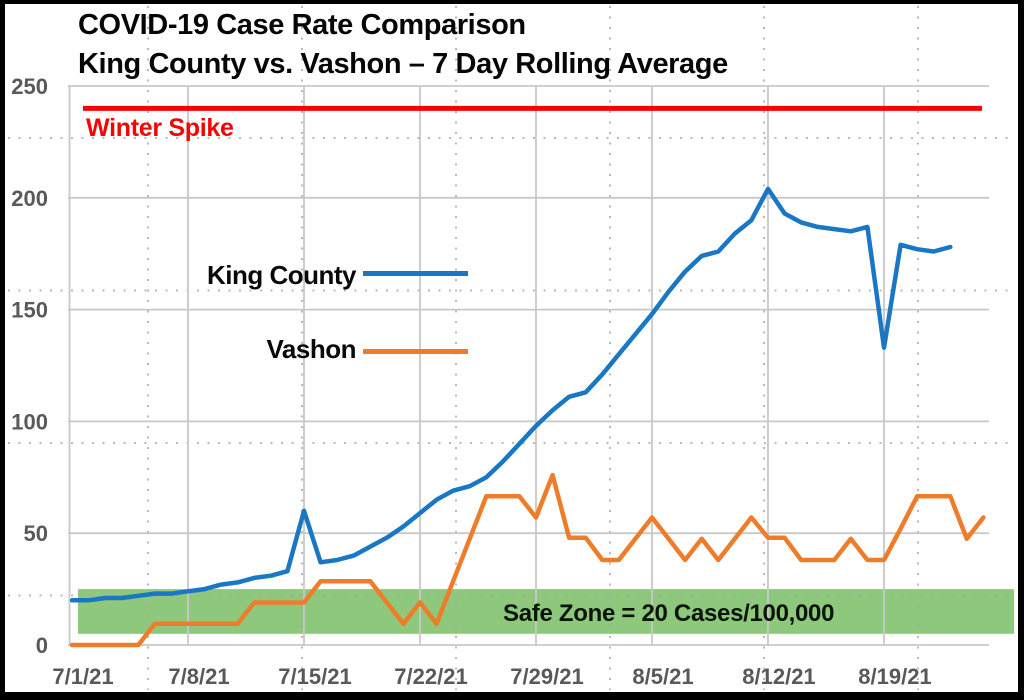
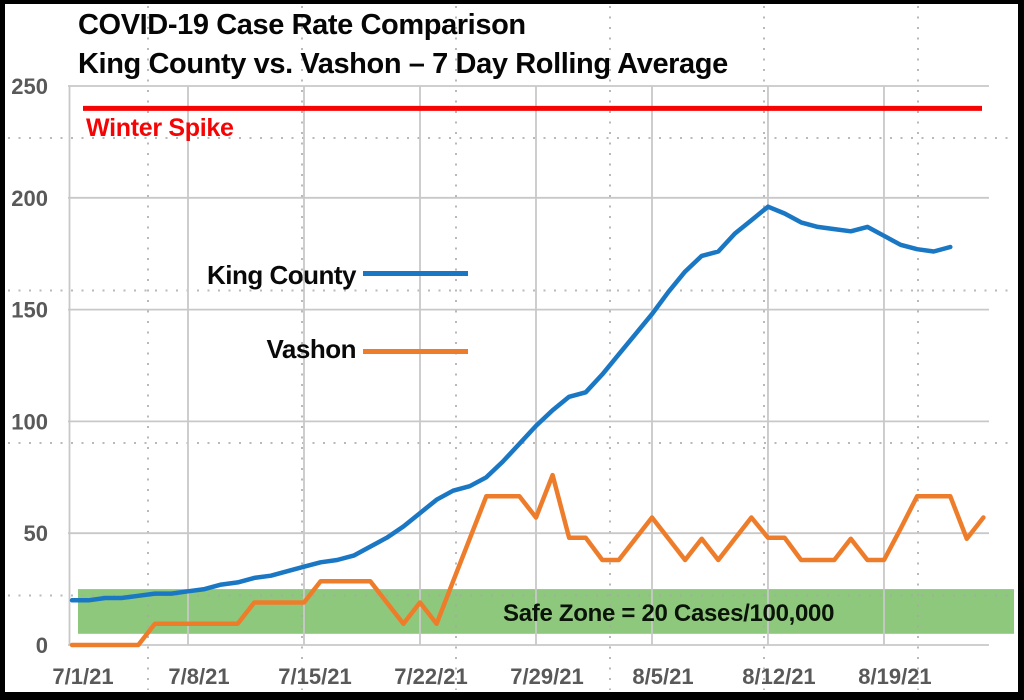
King County/7/15/21: 60 -> 35
King County/8/12/21: 204 -> 196
King County/8/19/21: 133 -> 183
